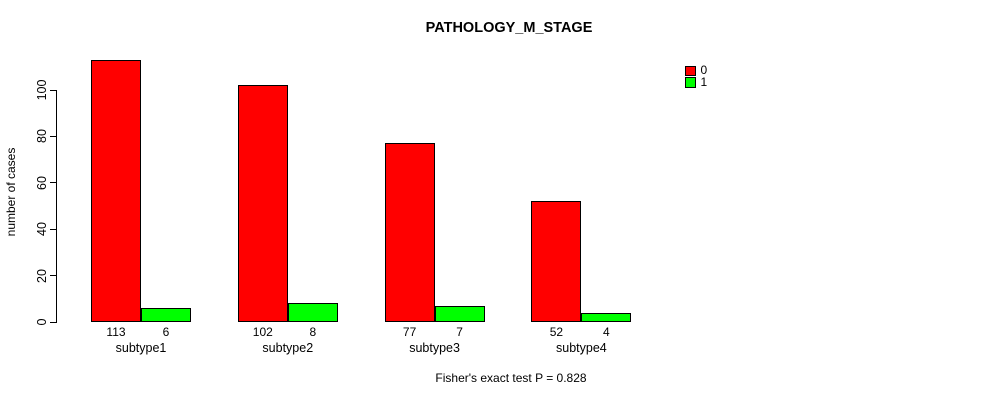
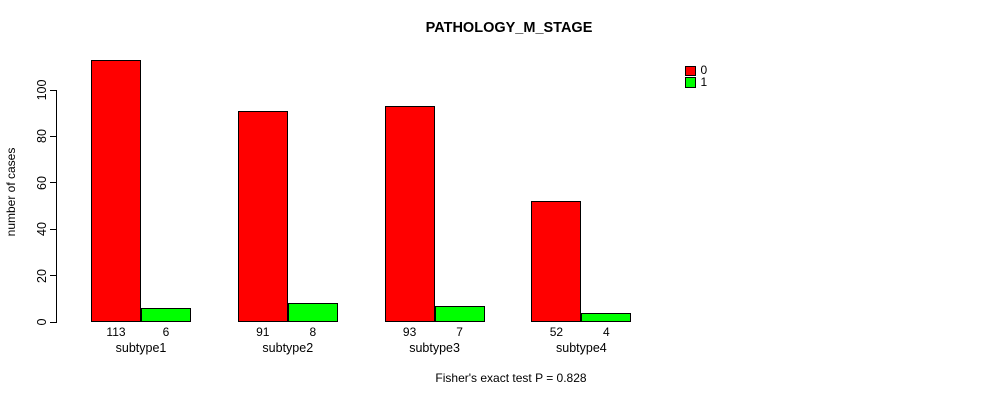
0/subtype2: 102 -> 91
0/subtype3: 77 -> 93
